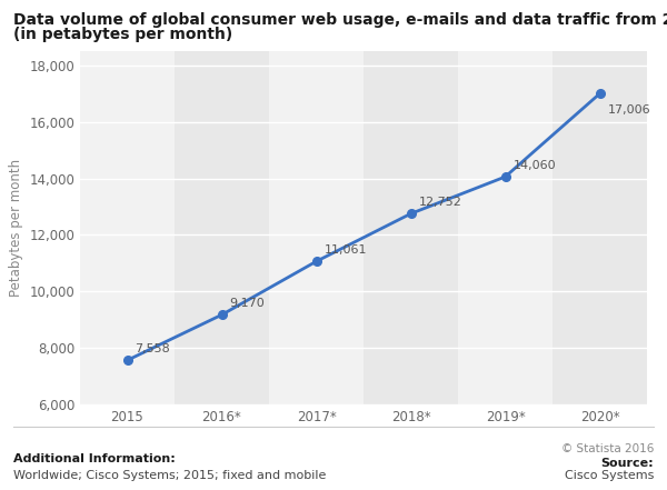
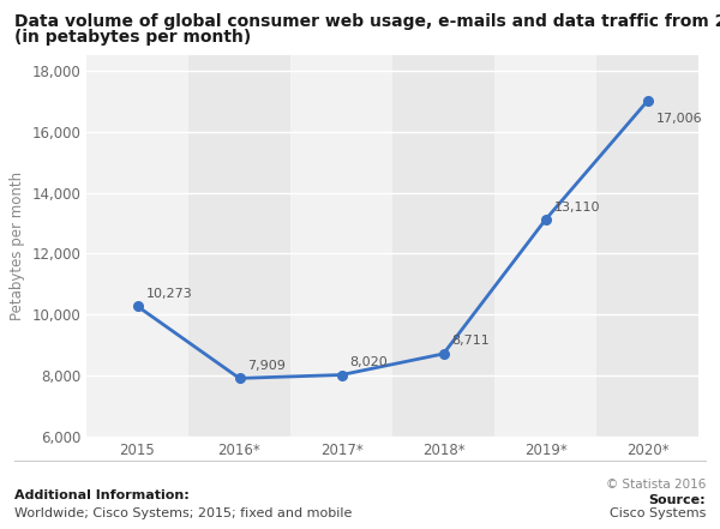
2015: 7,558 -> 10,273
2016*: 9,170 -> 7,909
2017*: 11,061 -> 8,020
2018*: 12,752 -> 8,711
2019*: 14,060 -> 13,110
